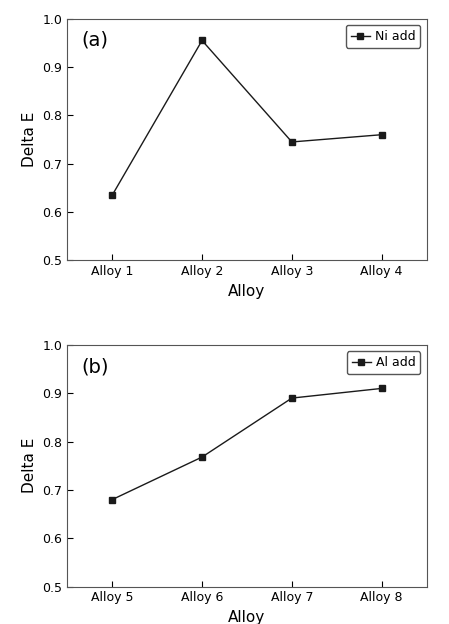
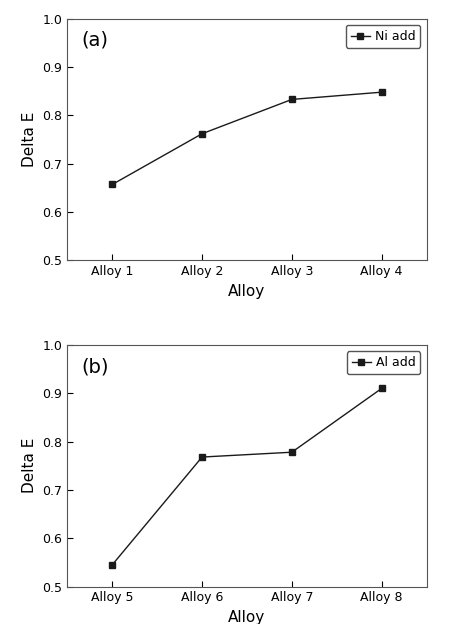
Alloy 1: 0.635 -> 0.657
Alloy 2: 0.955 -> 0.762
Alloy 3: 0.745 -> 0.833
Alloy 4: 0.760 -> 0.848
Alloy 5: 0.680 -> 0.545
Alloy 7: 0.890 -> 0.778
